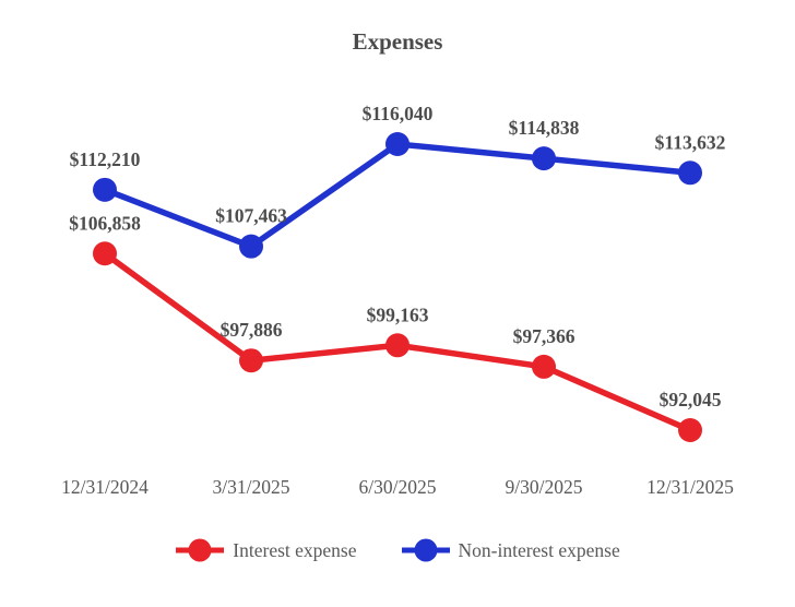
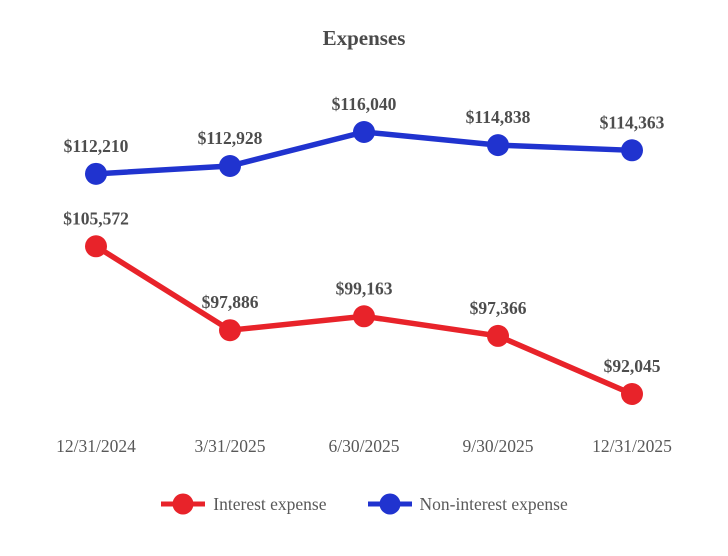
Interest expense/12/31/2024: $106,858 -> $105,572
Non-interest expense/3/31/2025: $107,463 -> $112,928
Non-interest expense/12/31/2025: $113,632 -> $114,363
